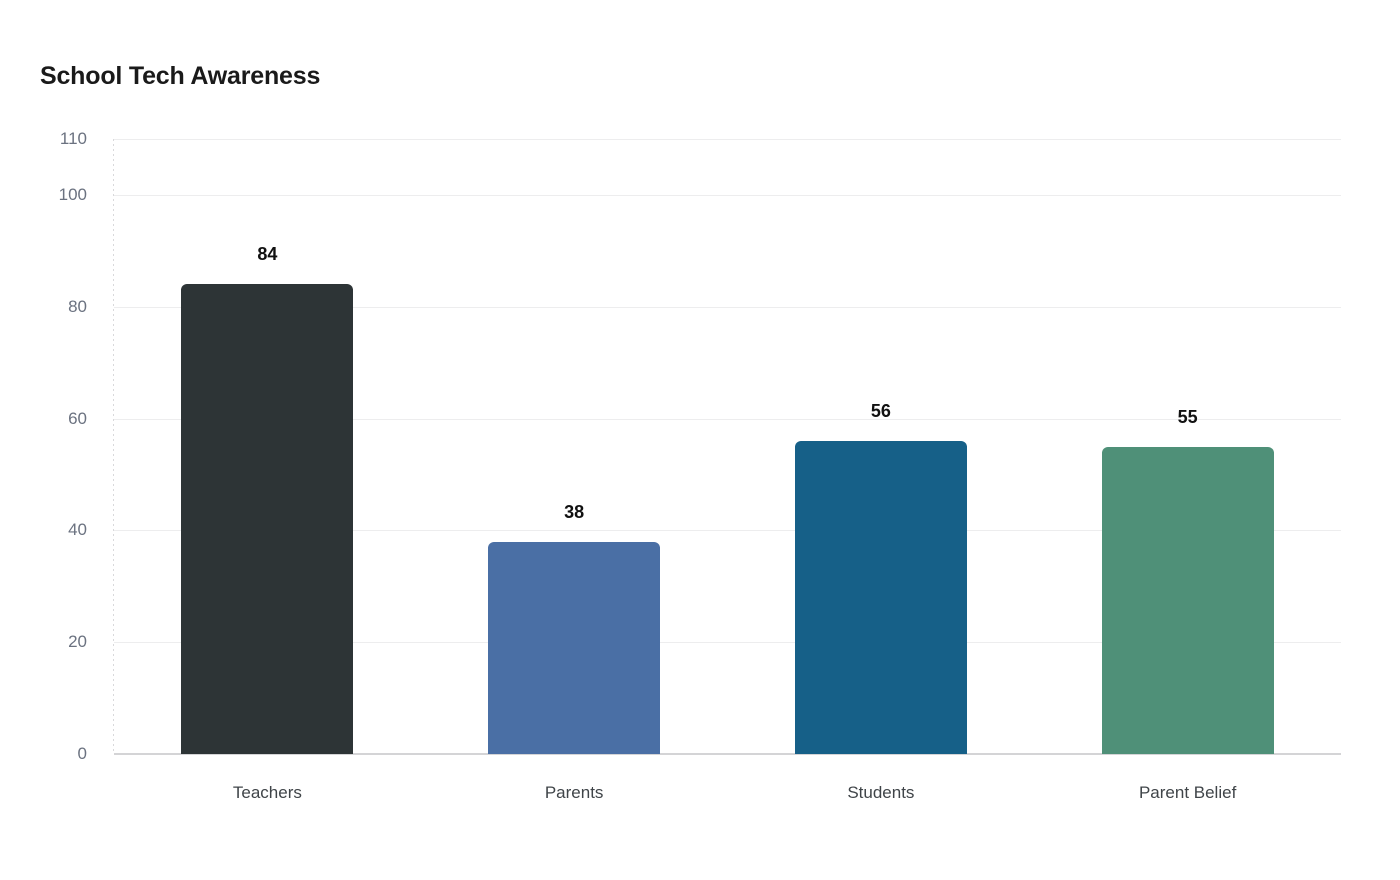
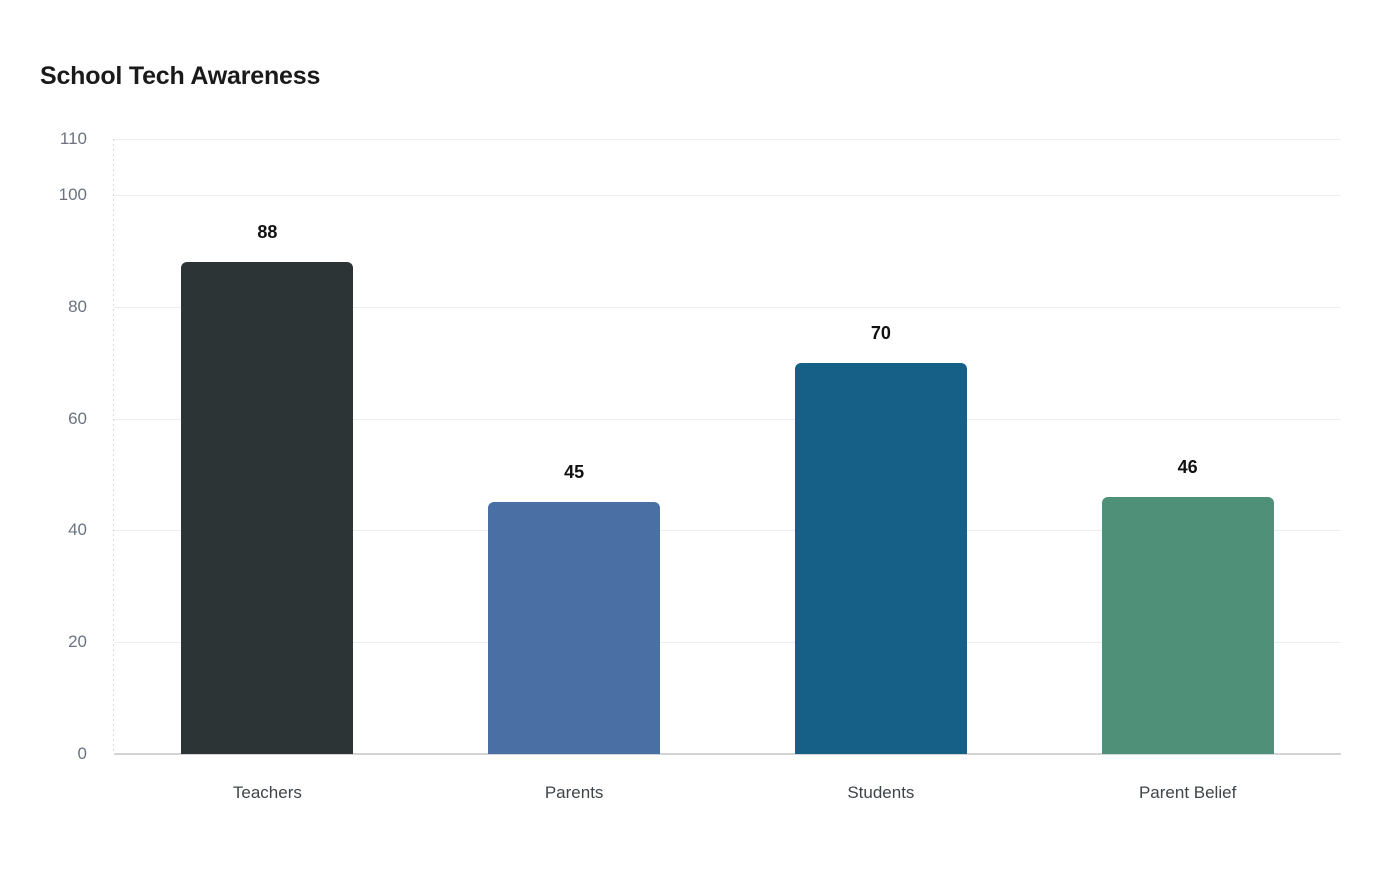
Teachers: 84 -> 88
Parents: 38 -> 45
Students: 56 -> 70
Parent Belief: 55 -> 46
